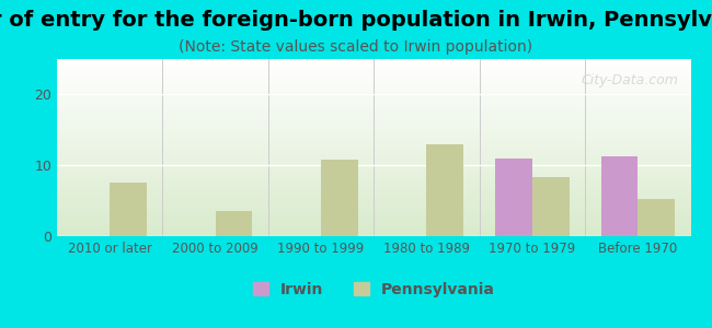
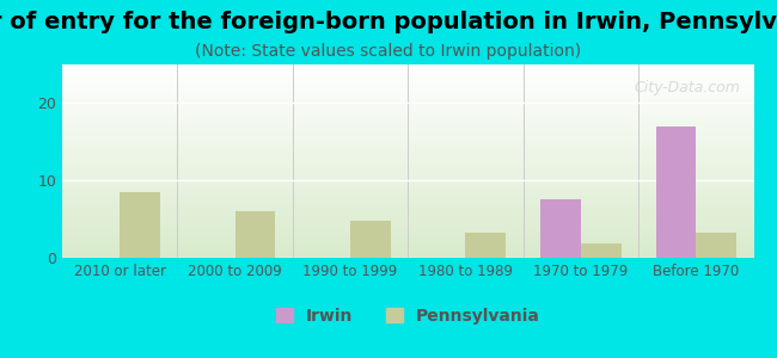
Pennsylvania/2010 or later: 7.6 -> 8.5
Pennsylvania/2000 to 2009: 3.6 -> 6.0
Pennsylvania/1990 to 1999: 10.8 -> 4.8
Pennsylvania/1980 to 1989: 13.0 -> 3.2
Irwin/1970 to 1979: 11.0 -> 7.5
Pennsylvania/1970 to 1979: 8.4 -> 1.8
Irwin/Before 1970: 11.2 -> 17.0
Pennsylvania/Before 1970: 5.2 -> 3.2
